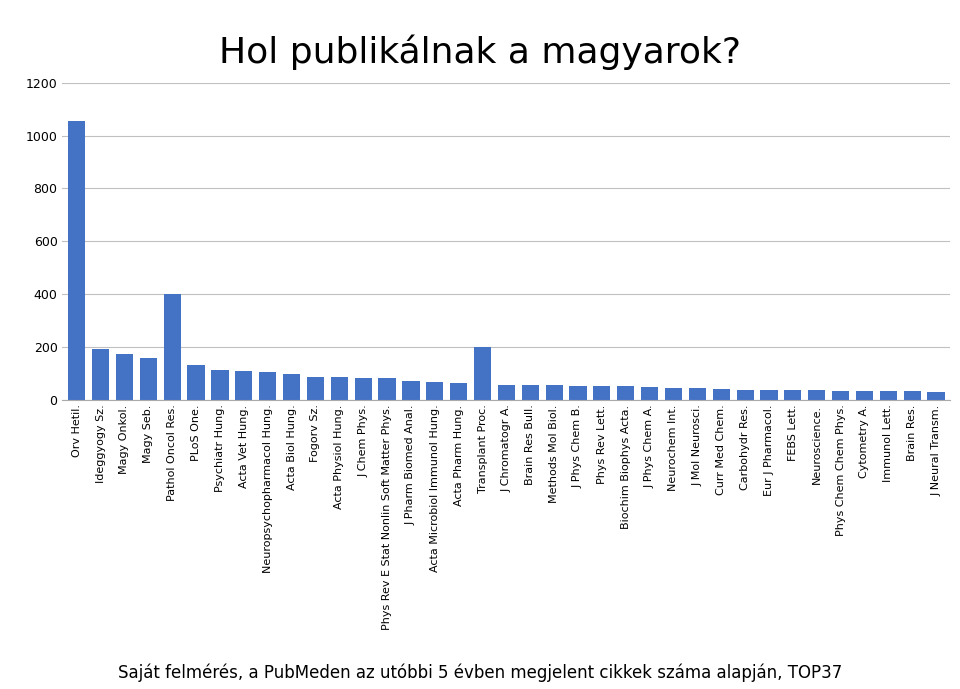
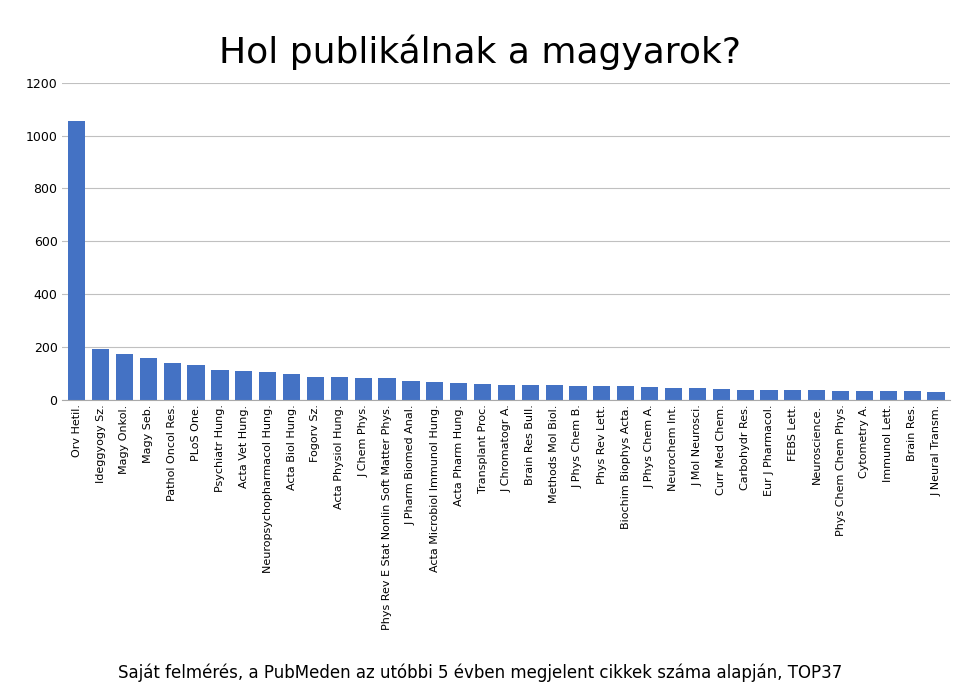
Pathol Oncol Res.: 400 -> 138
Transplant Proc.: 200 -> 60
